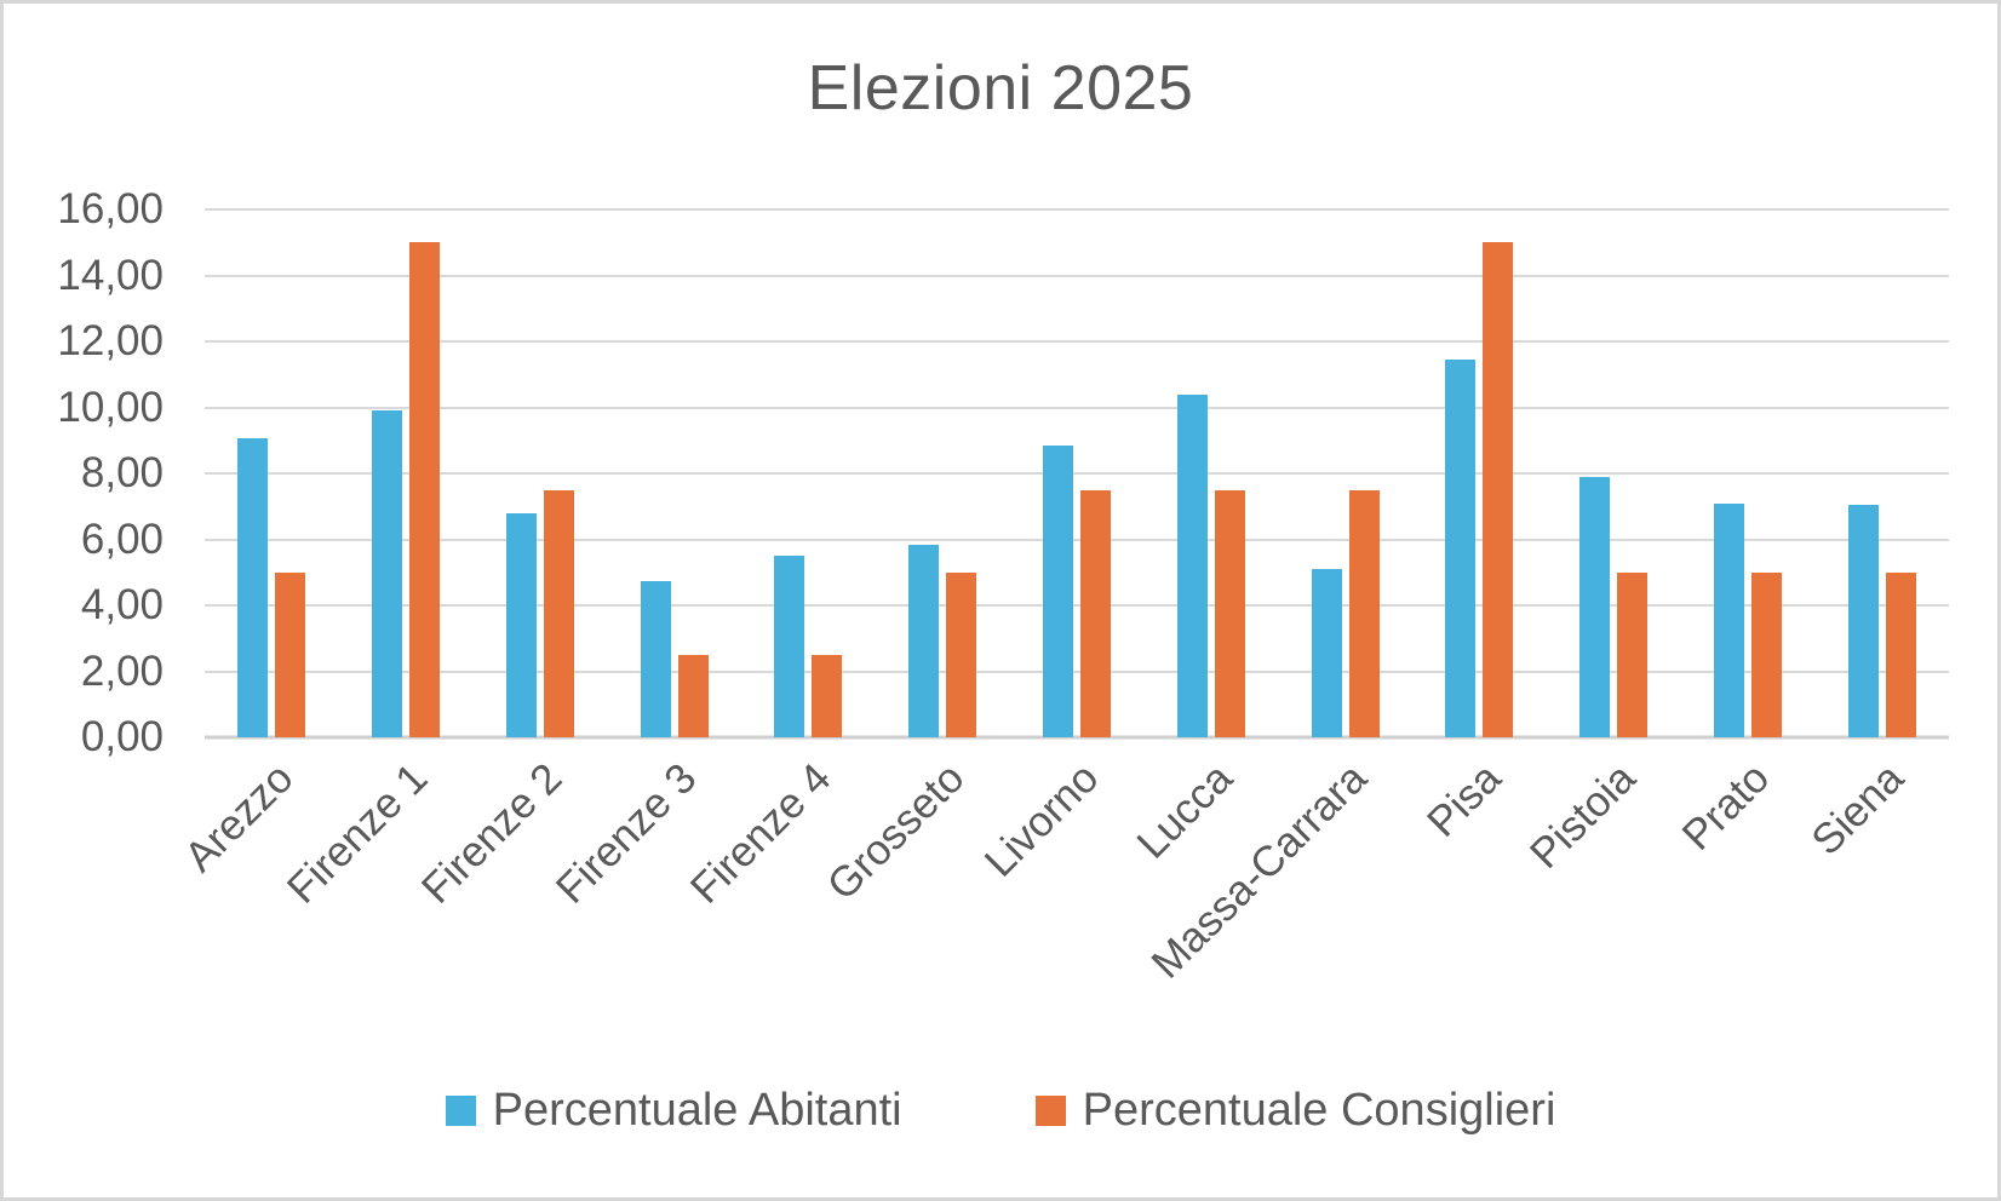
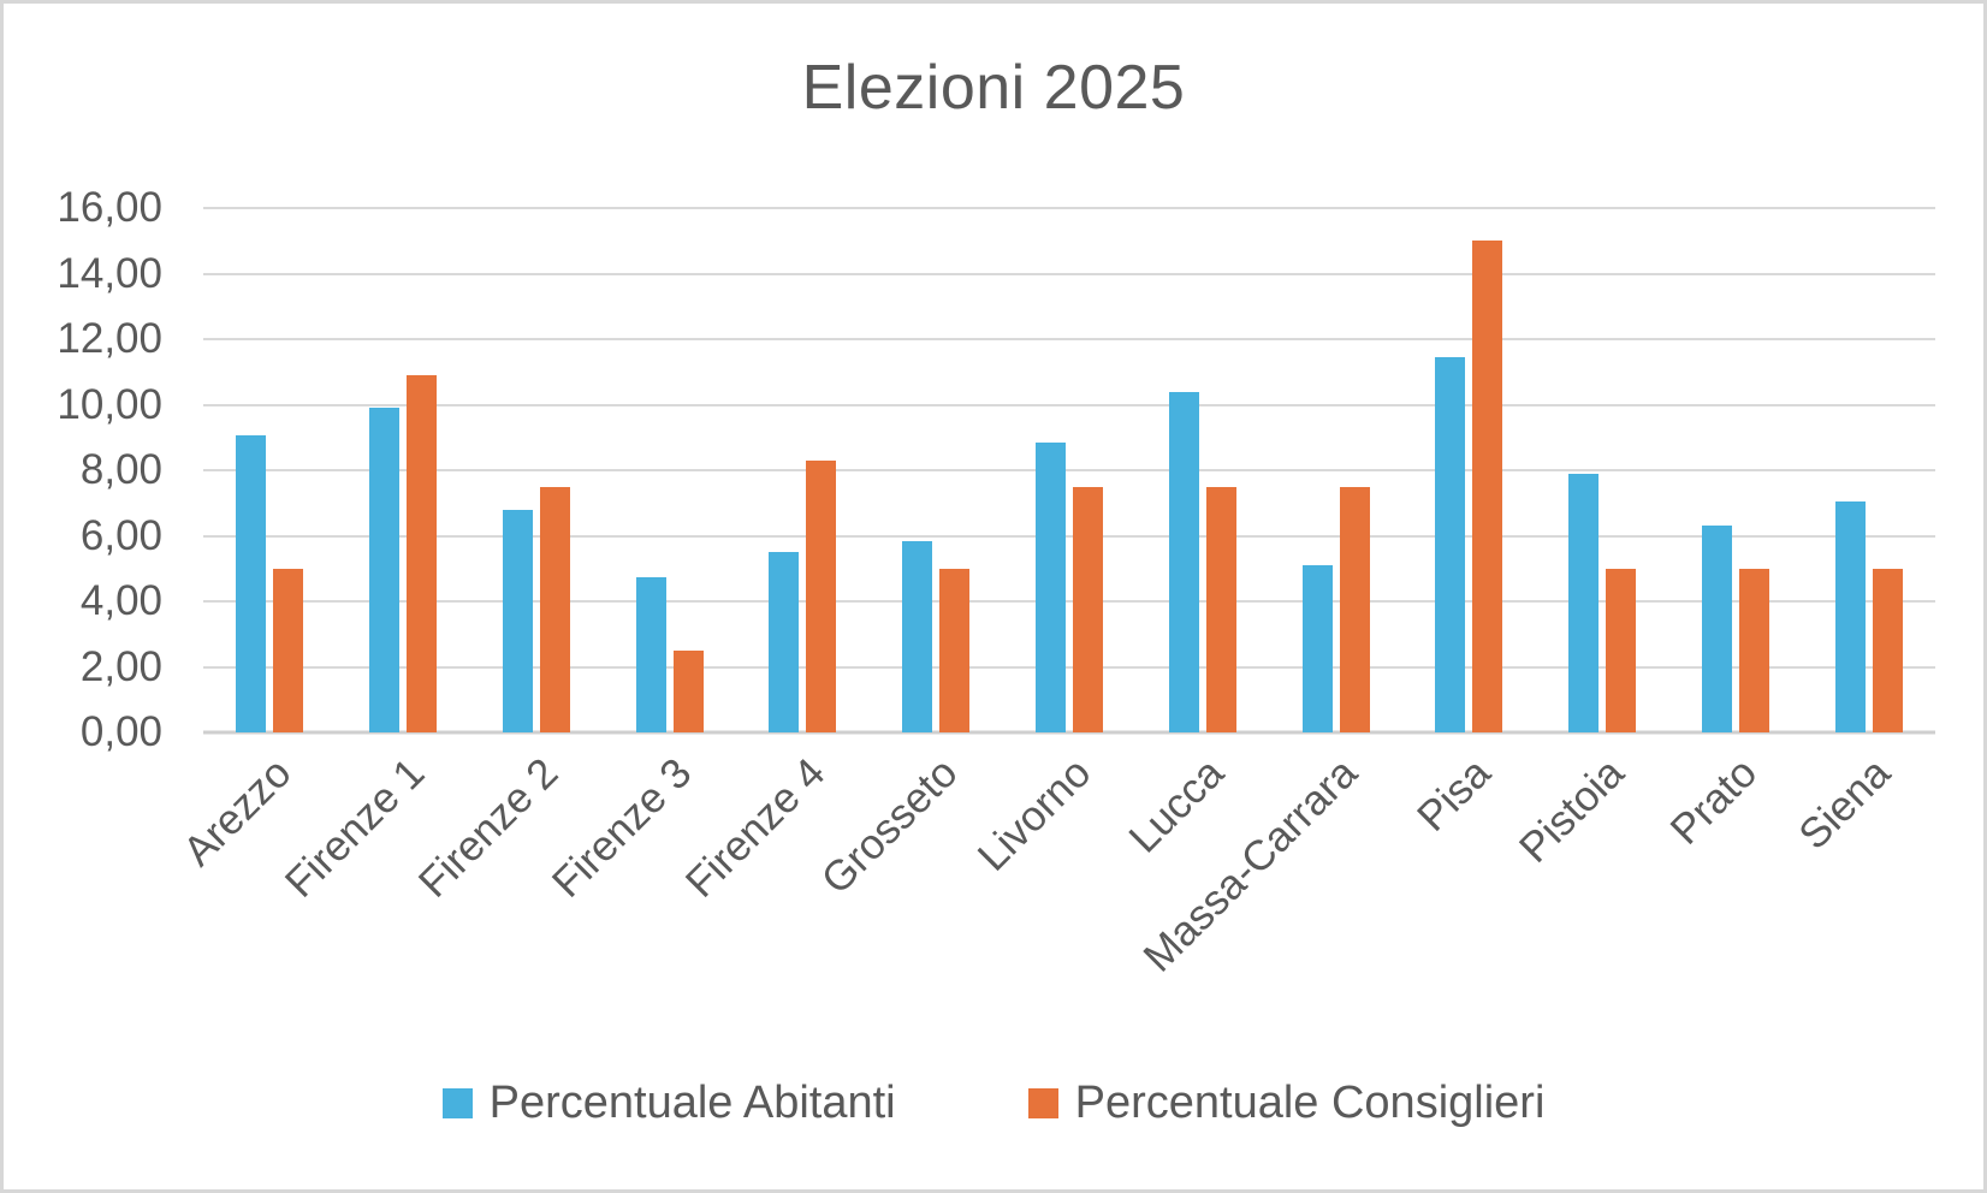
Percentuale Consiglieri/Firenze 1: 15,0 -> 10,9
Percentuale Consiglieri/Firenze 4: 2,5 -> 8,3
Percentuale Abitanti/Prato: 7,1 -> 6,3
